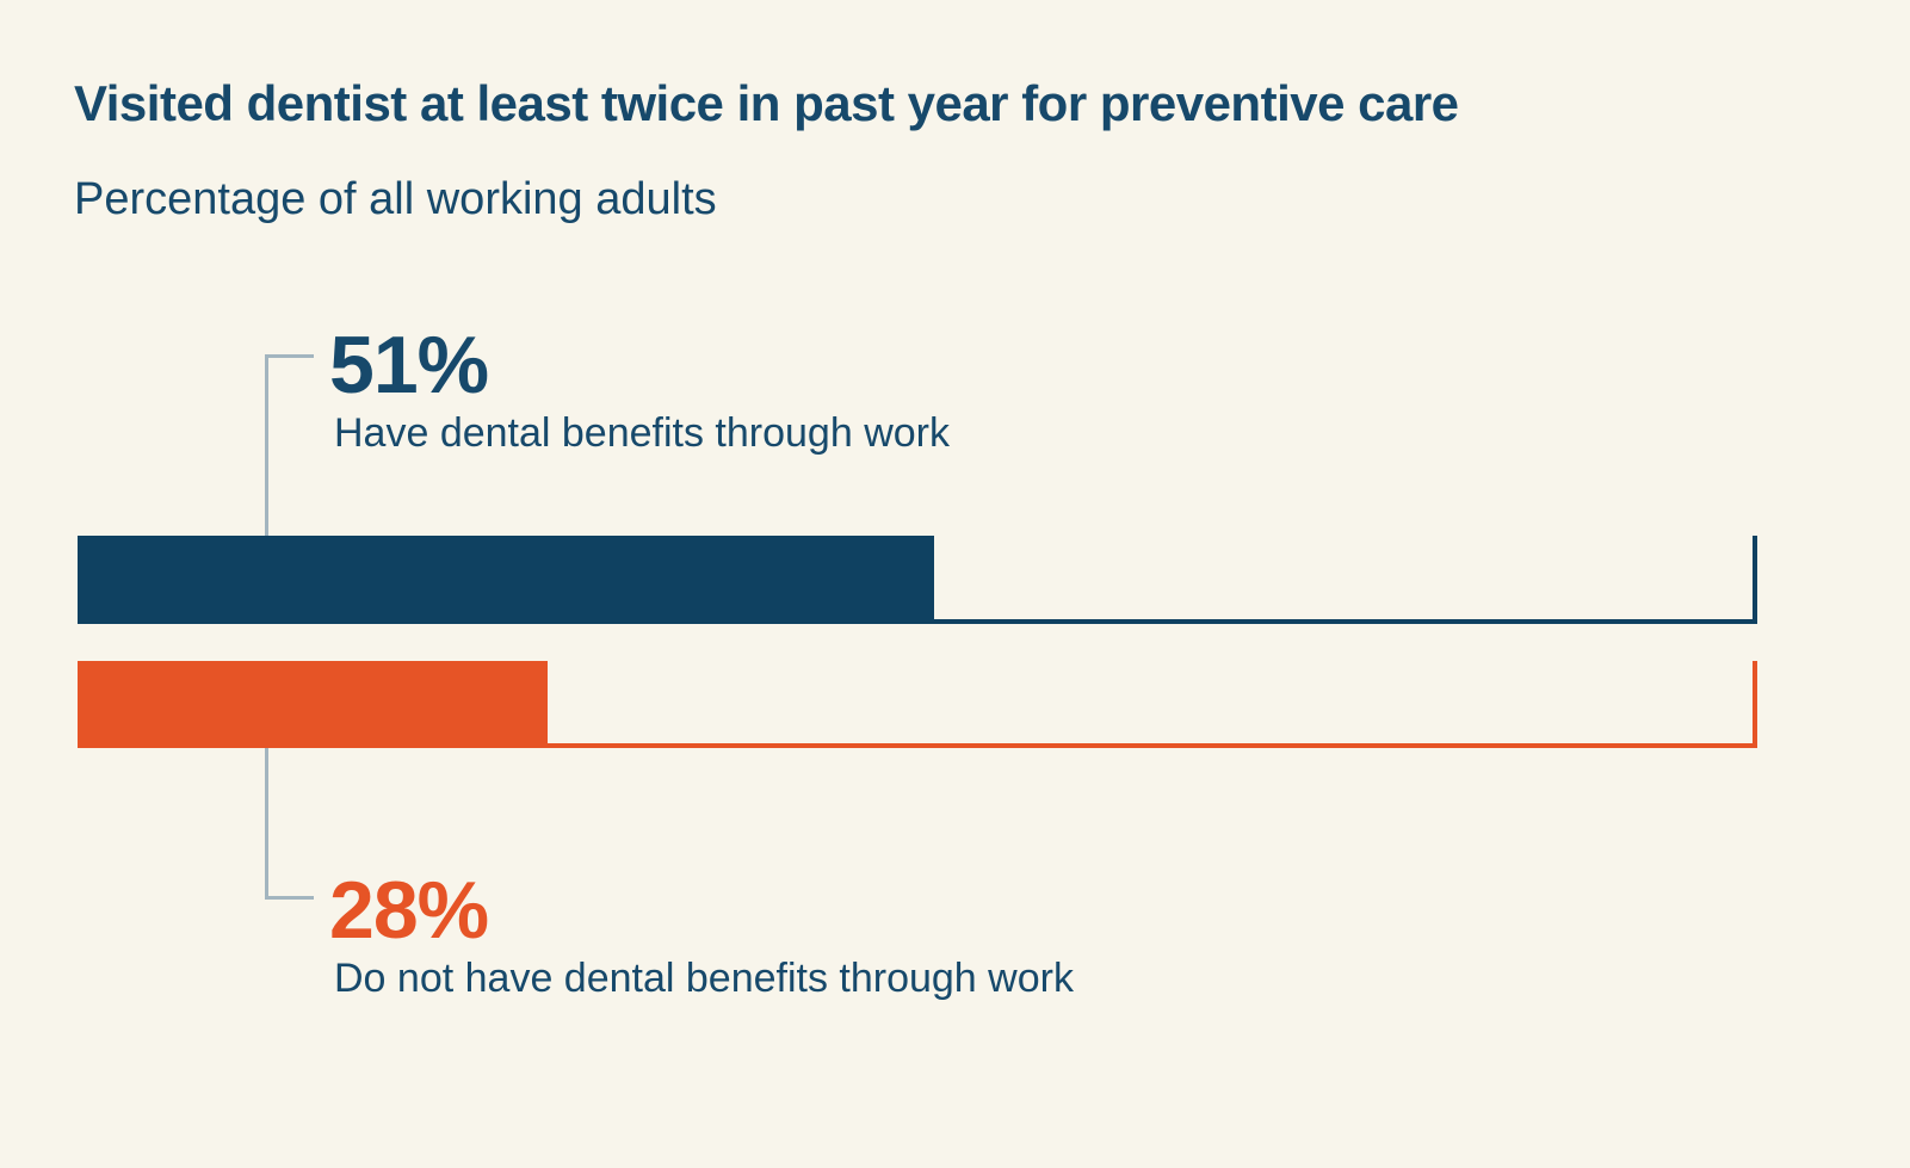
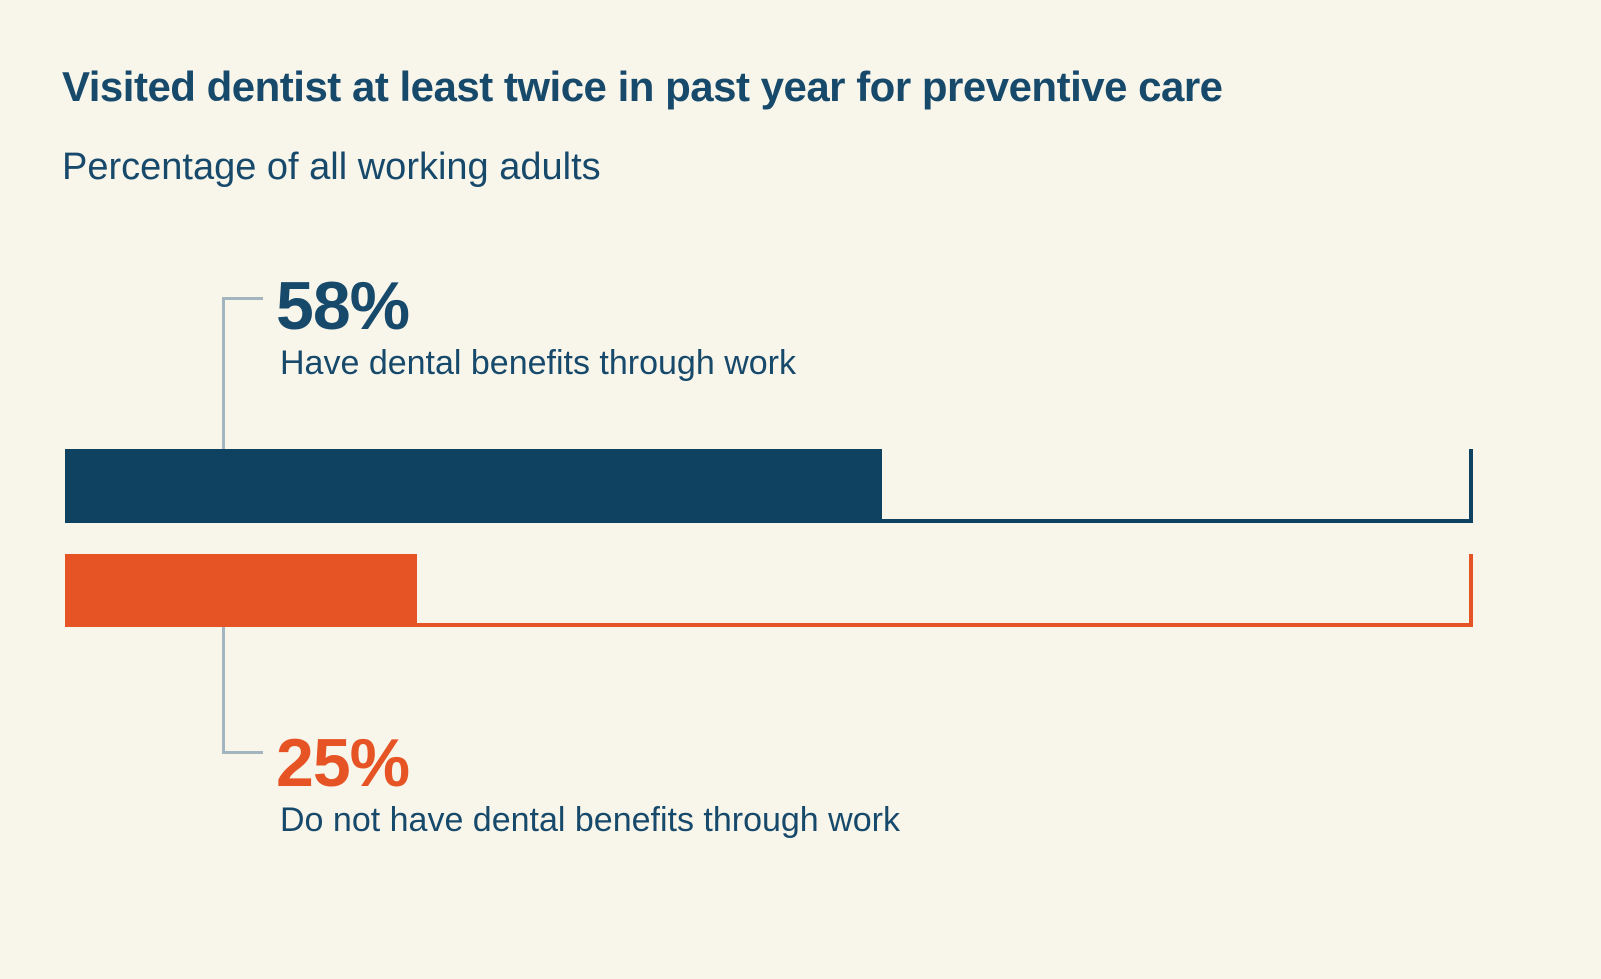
Have dental benefits through work: 51% -> 58%
Do not have dental benefits through work: 28% -> 25%
